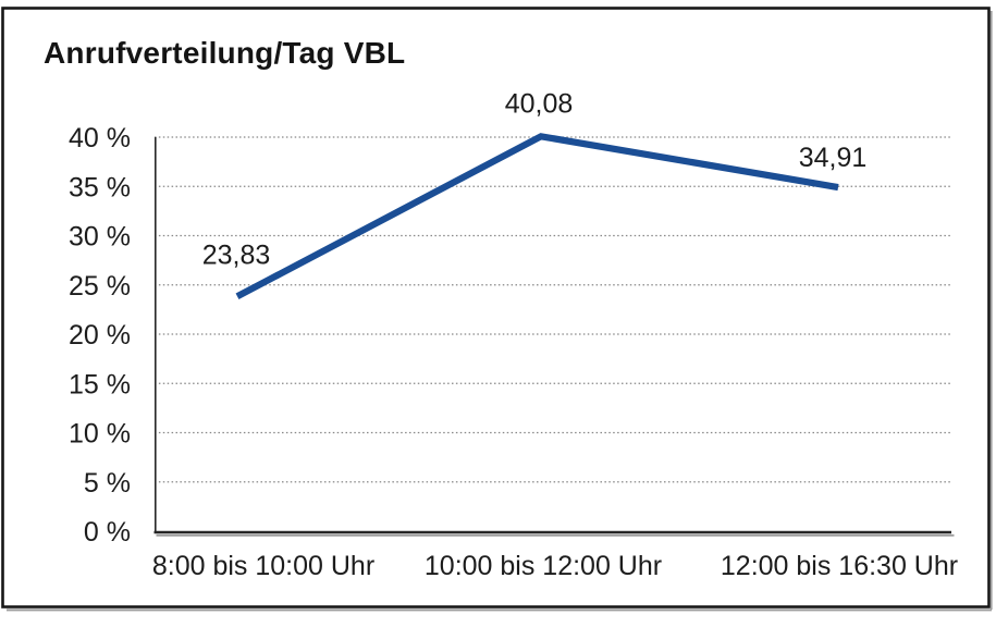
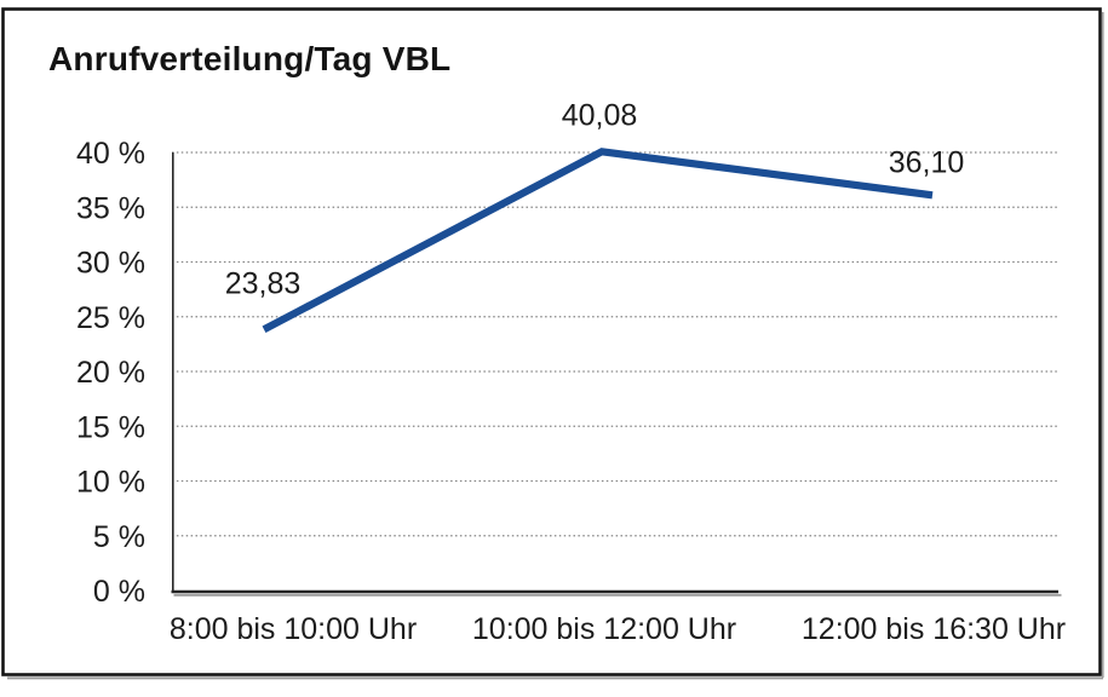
12:00 bis 16:30 Uhr: 34,91 -> 36,10
